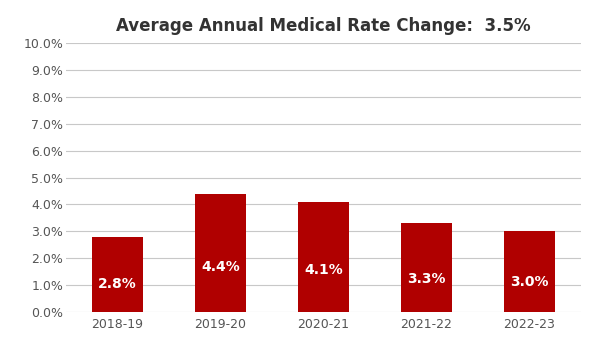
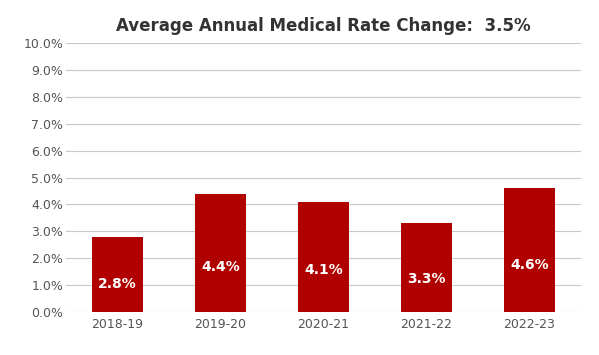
2022-23: 3.0% -> 4.6%
